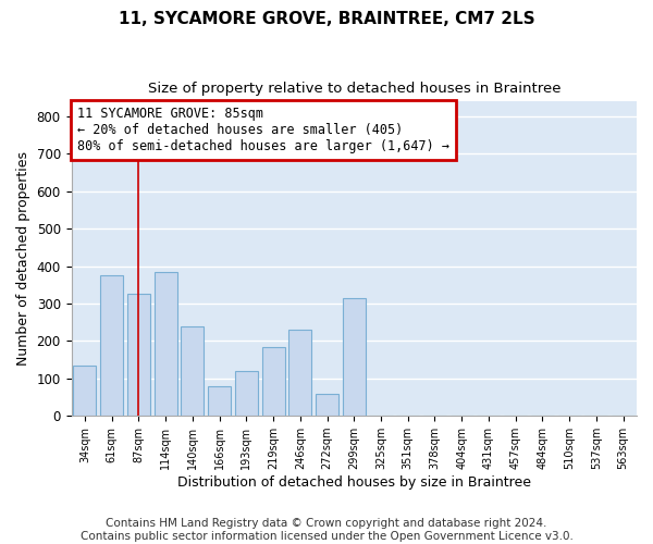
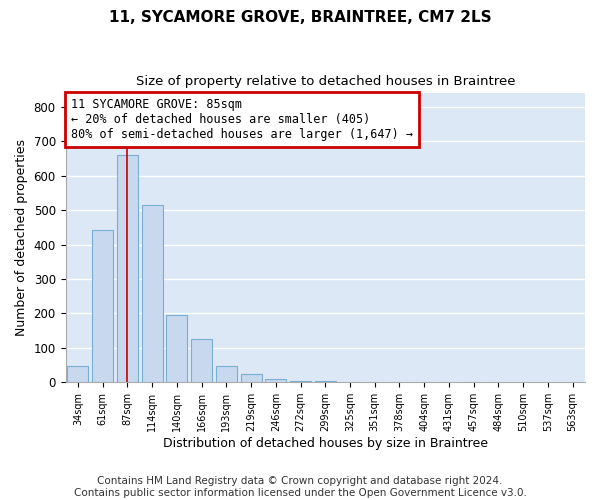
34sqm: 135 -> 48
61sqm: 375 -> 444
87sqm: 325 -> 660
114sqm: 385 -> 514
140sqm: 240 -> 195
166sqm: 80 -> 125
193sqm: 120 -> 48
219sqm: 185 -> 25
246sqm: 230 -> 10
272sqm: 60 -> 5
299sqm: 315 -> 5
